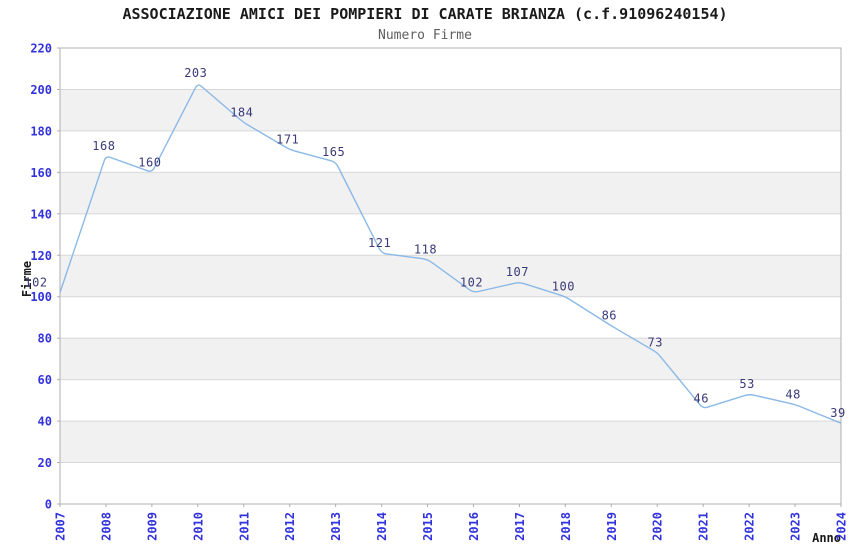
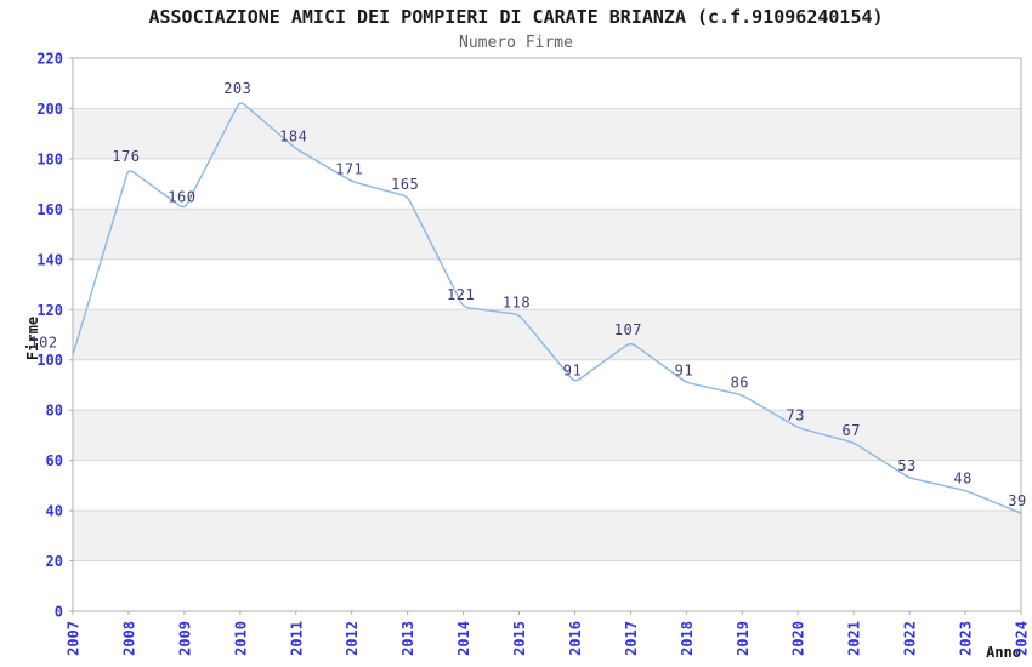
2008: 168 -> 176
2016: 102 -> 91
2018: 100 -> 91
2021: 46 -> 67
